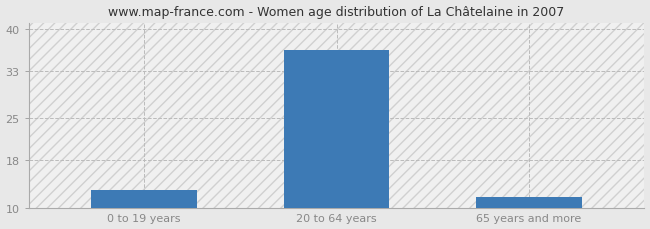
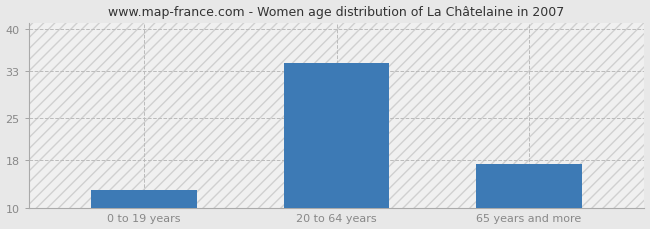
20 to 64 years: 36.5 -> 34.2
65 years and more: 11.8 -> 17.4
